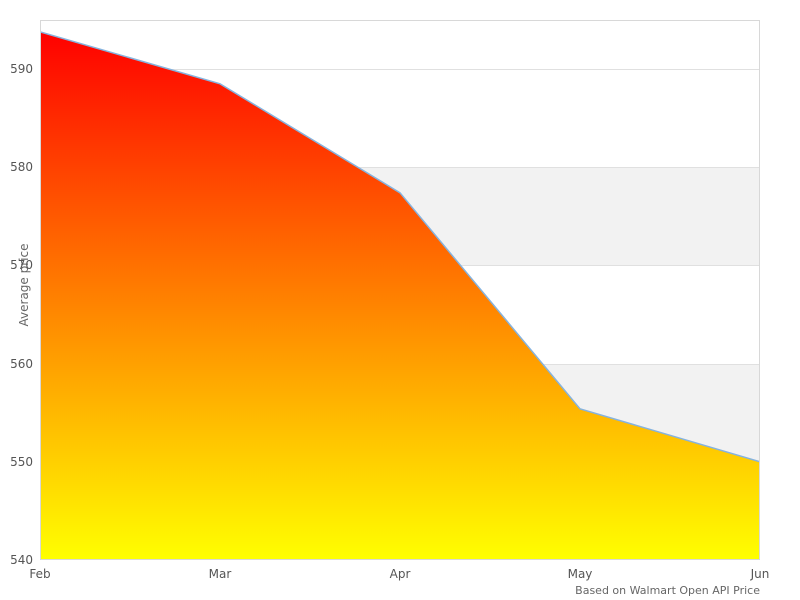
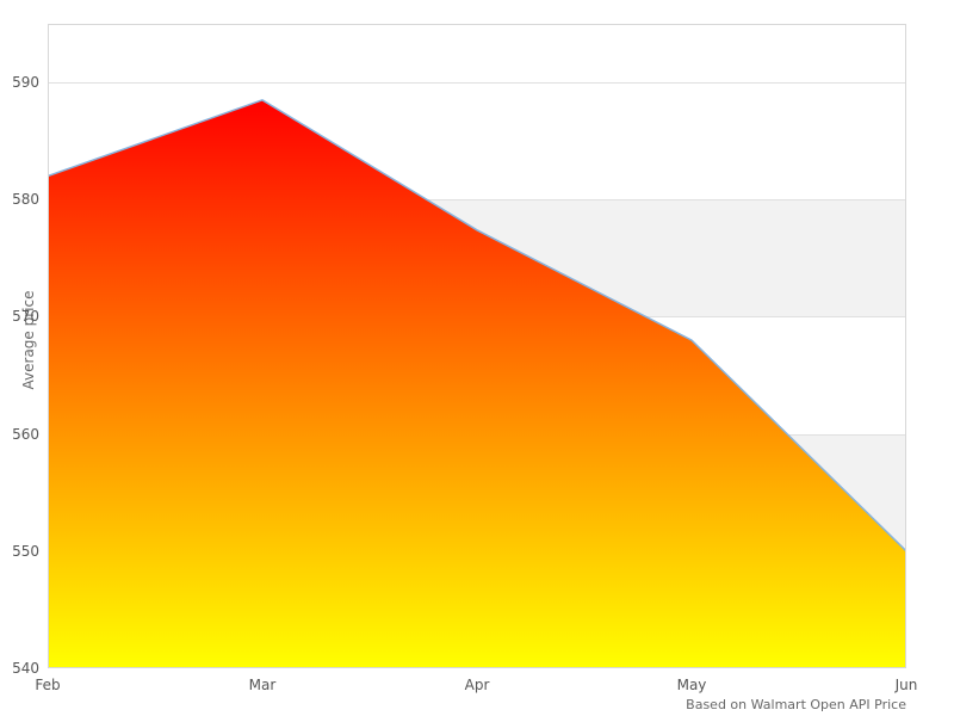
Feb: 594 -> 582
May: 555 -> 568
